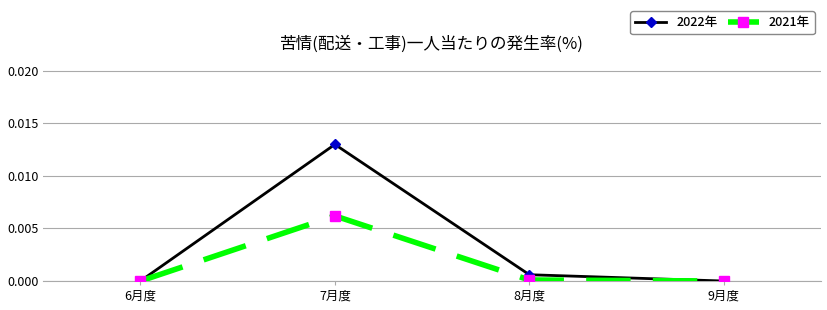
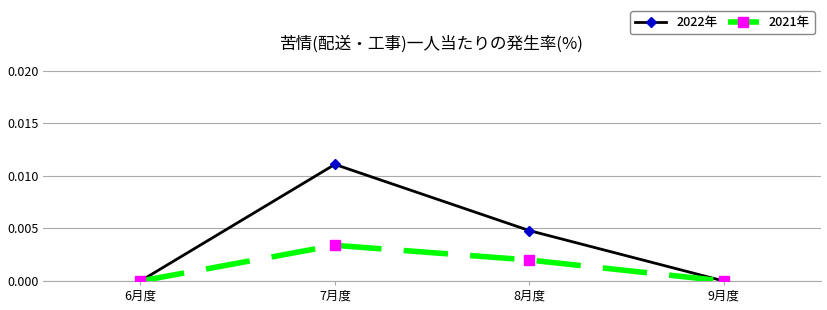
2022年/7月度: 0.0130 -> 0.0111
2021年/7月度: 0.0062 -> 0.0034
2022年/8月度: 0.0006 -> 0.0048
2021年/8月度: 0.0001 -> 0.0020
